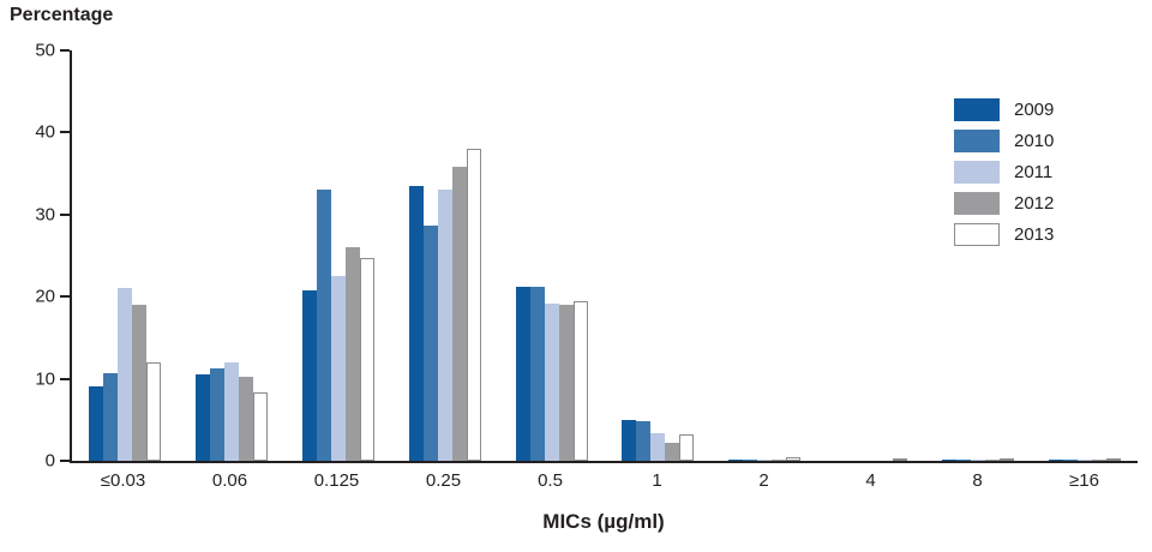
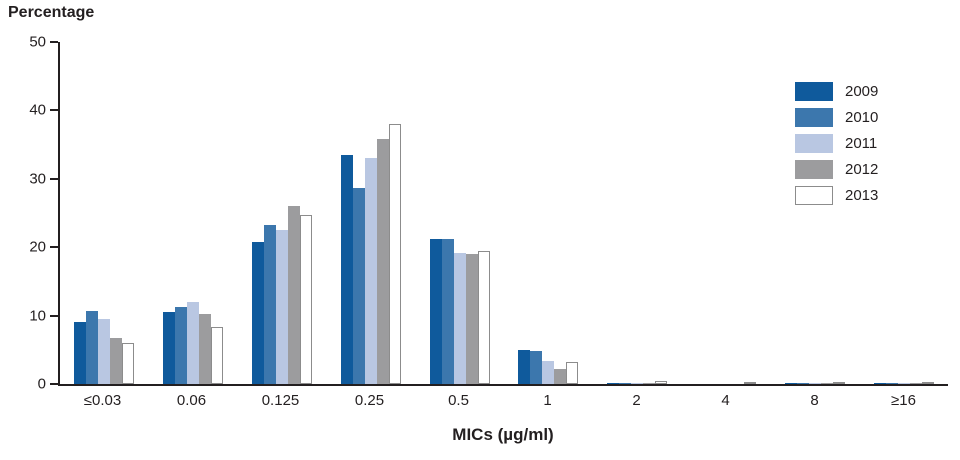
2011/≤0.03: 21 -> 10
2012/≤0.03: 19 -> 7
2013/≤0.03: 12 -> 6
2010/0.125: 33 -> 23
